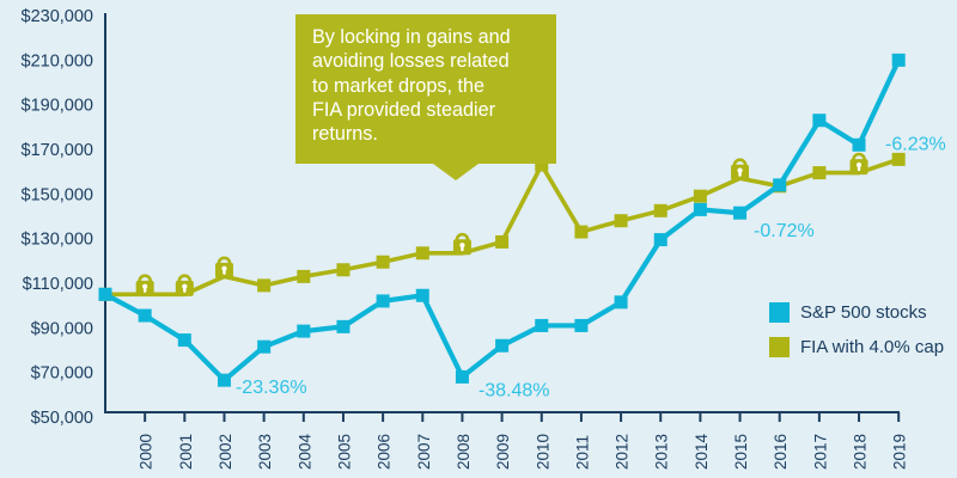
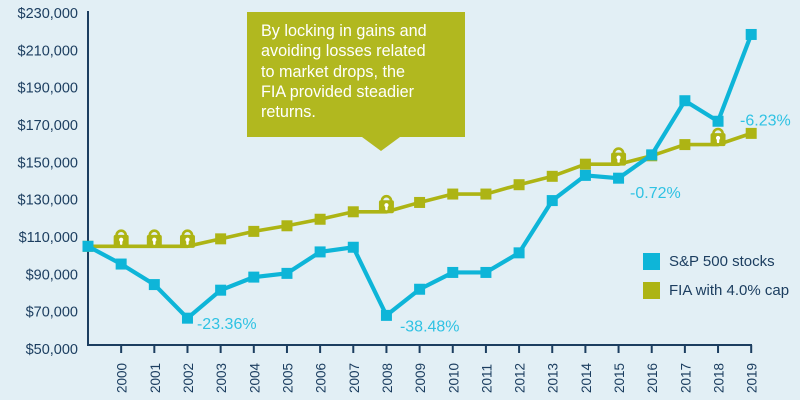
FIA with 4.0% cap/2002: $113000 -> $105000
FIA with 4.0% cap/2010: $163000 -> $133000
FIA with 4.0% cap/2015: $157000 -> $149000
S&P 500 stocks/2019: $210000 -> $218000
